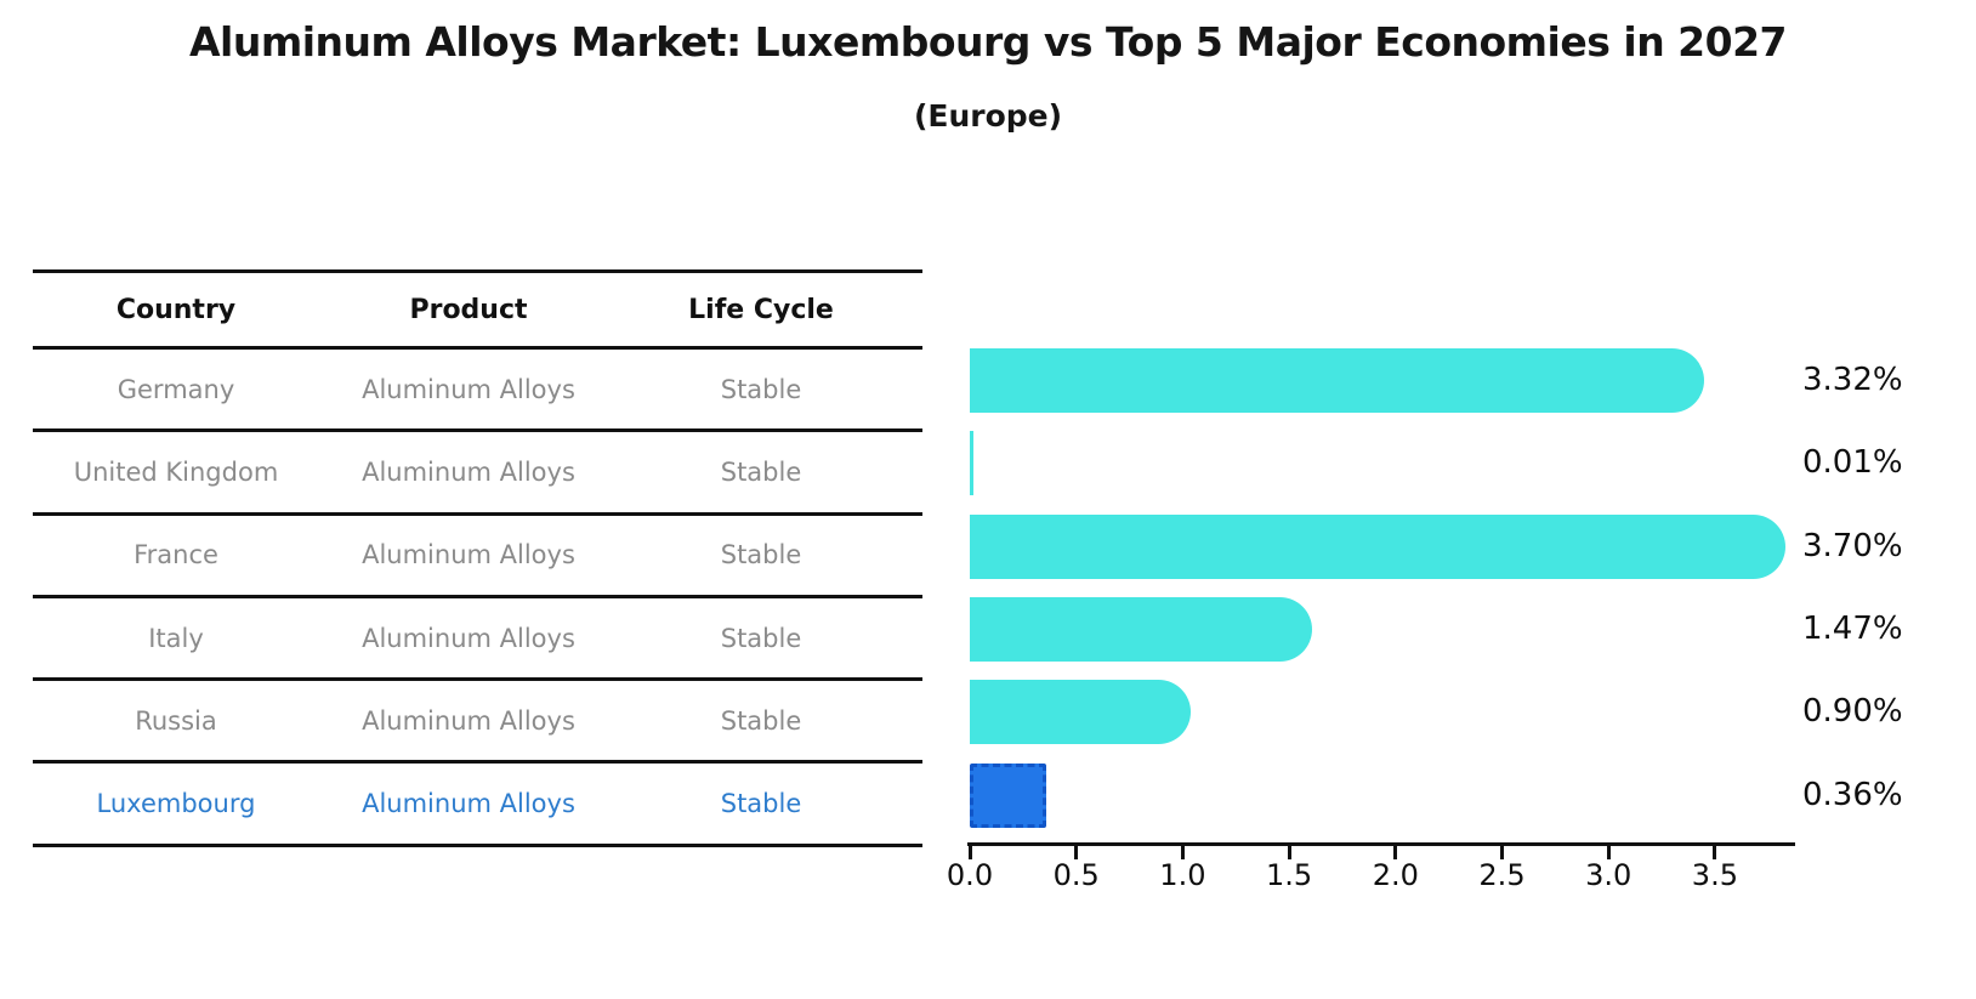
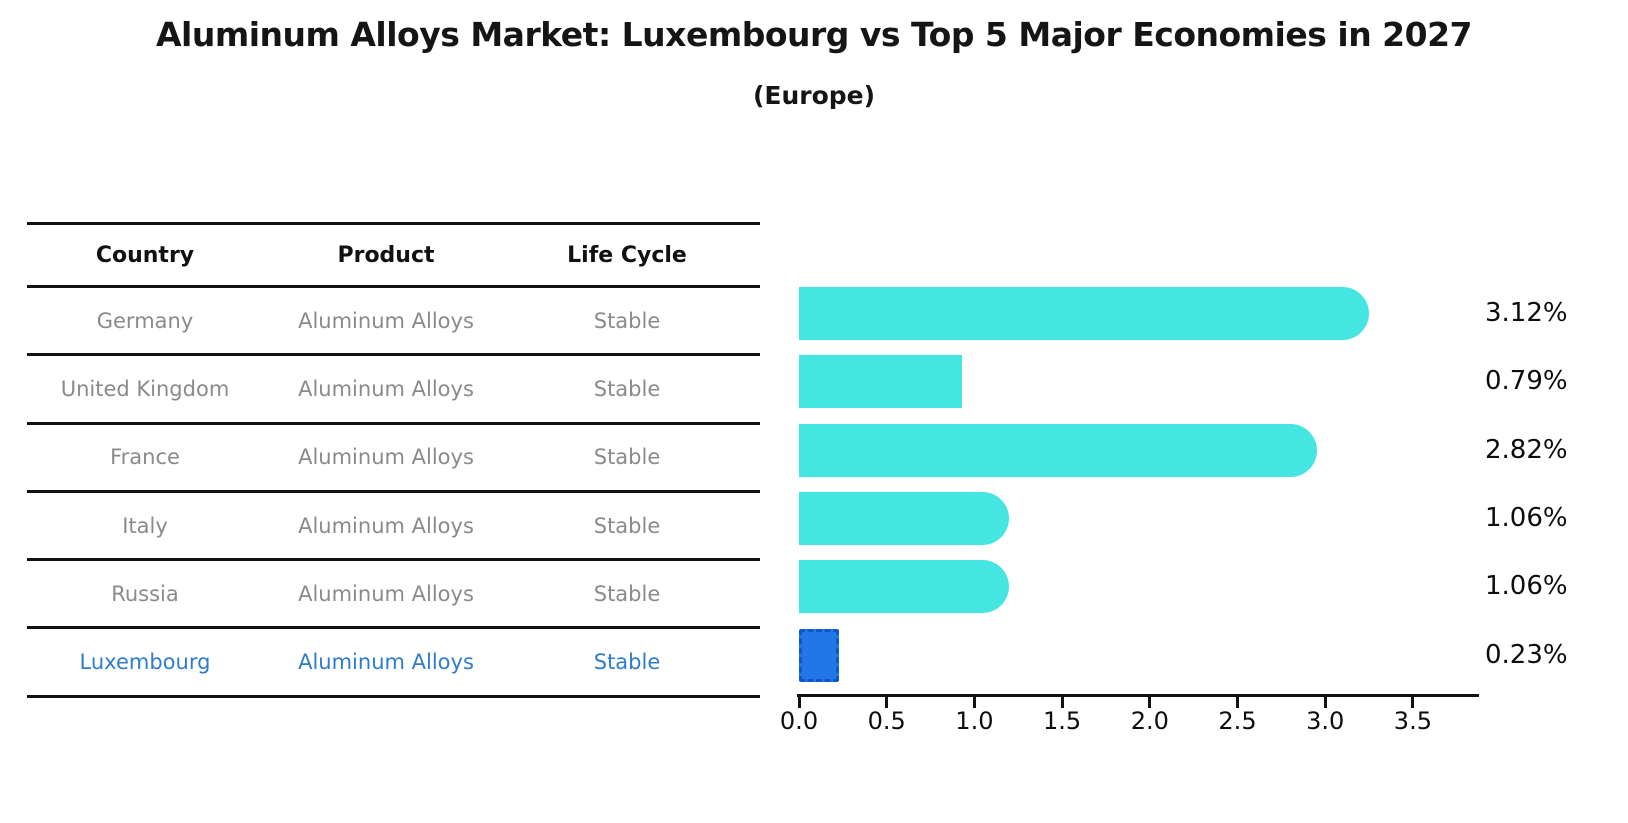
Germany: 3.32% -> 3.12%
United Kingdom: 0.01% -> 0.79%
France: 3.70% -> 2.82%
Italy: 1.47% -> 1.06%
Russia: 0.90% -> 1.06%
Luxembourg: 0.36% -> 0.23%
